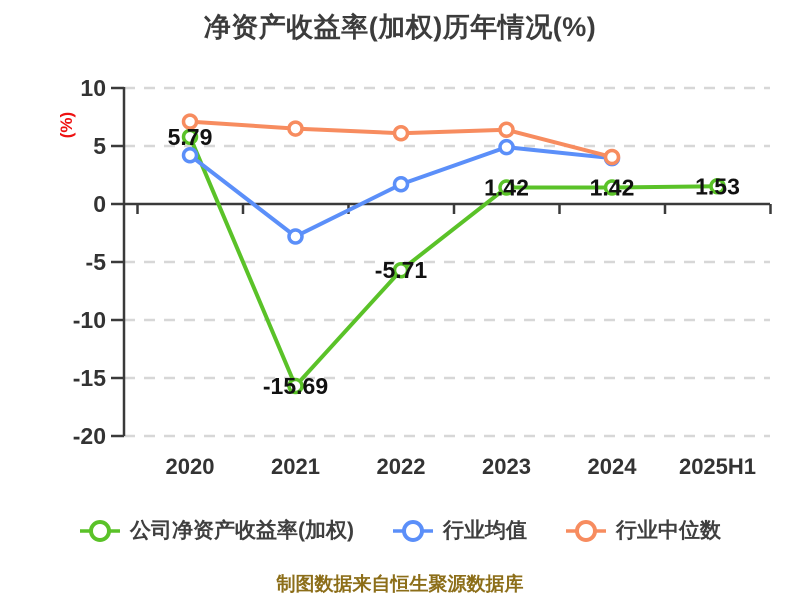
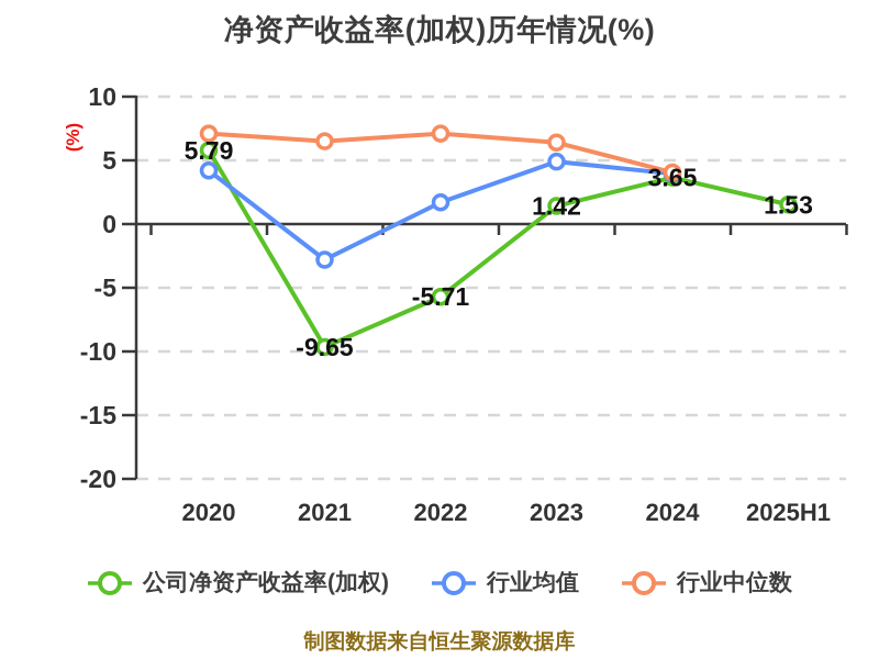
公司净资产收益率(加权)/2021: -15.69 -> -9.65
行业中位数/2022: 6.1 -> 7.1
公司净资产收益率(加权)/2024: 1.42 -> 3.65
